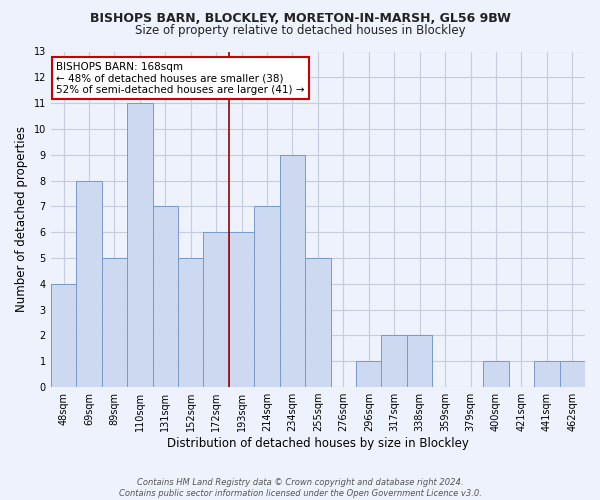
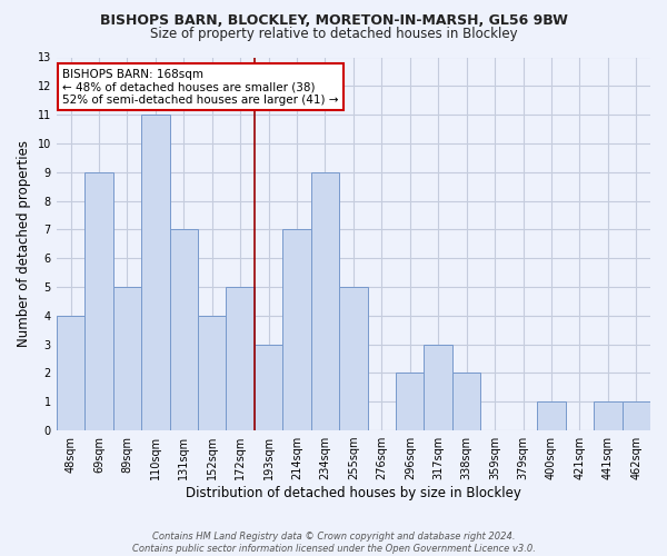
69sqm: 8 -> 9
152sqm: 5 -> 4
172sqm: 6 -> 5
193sqm: 6 -> 3
296sqm: 1 -> 2
317sqm: 2 -> 3
